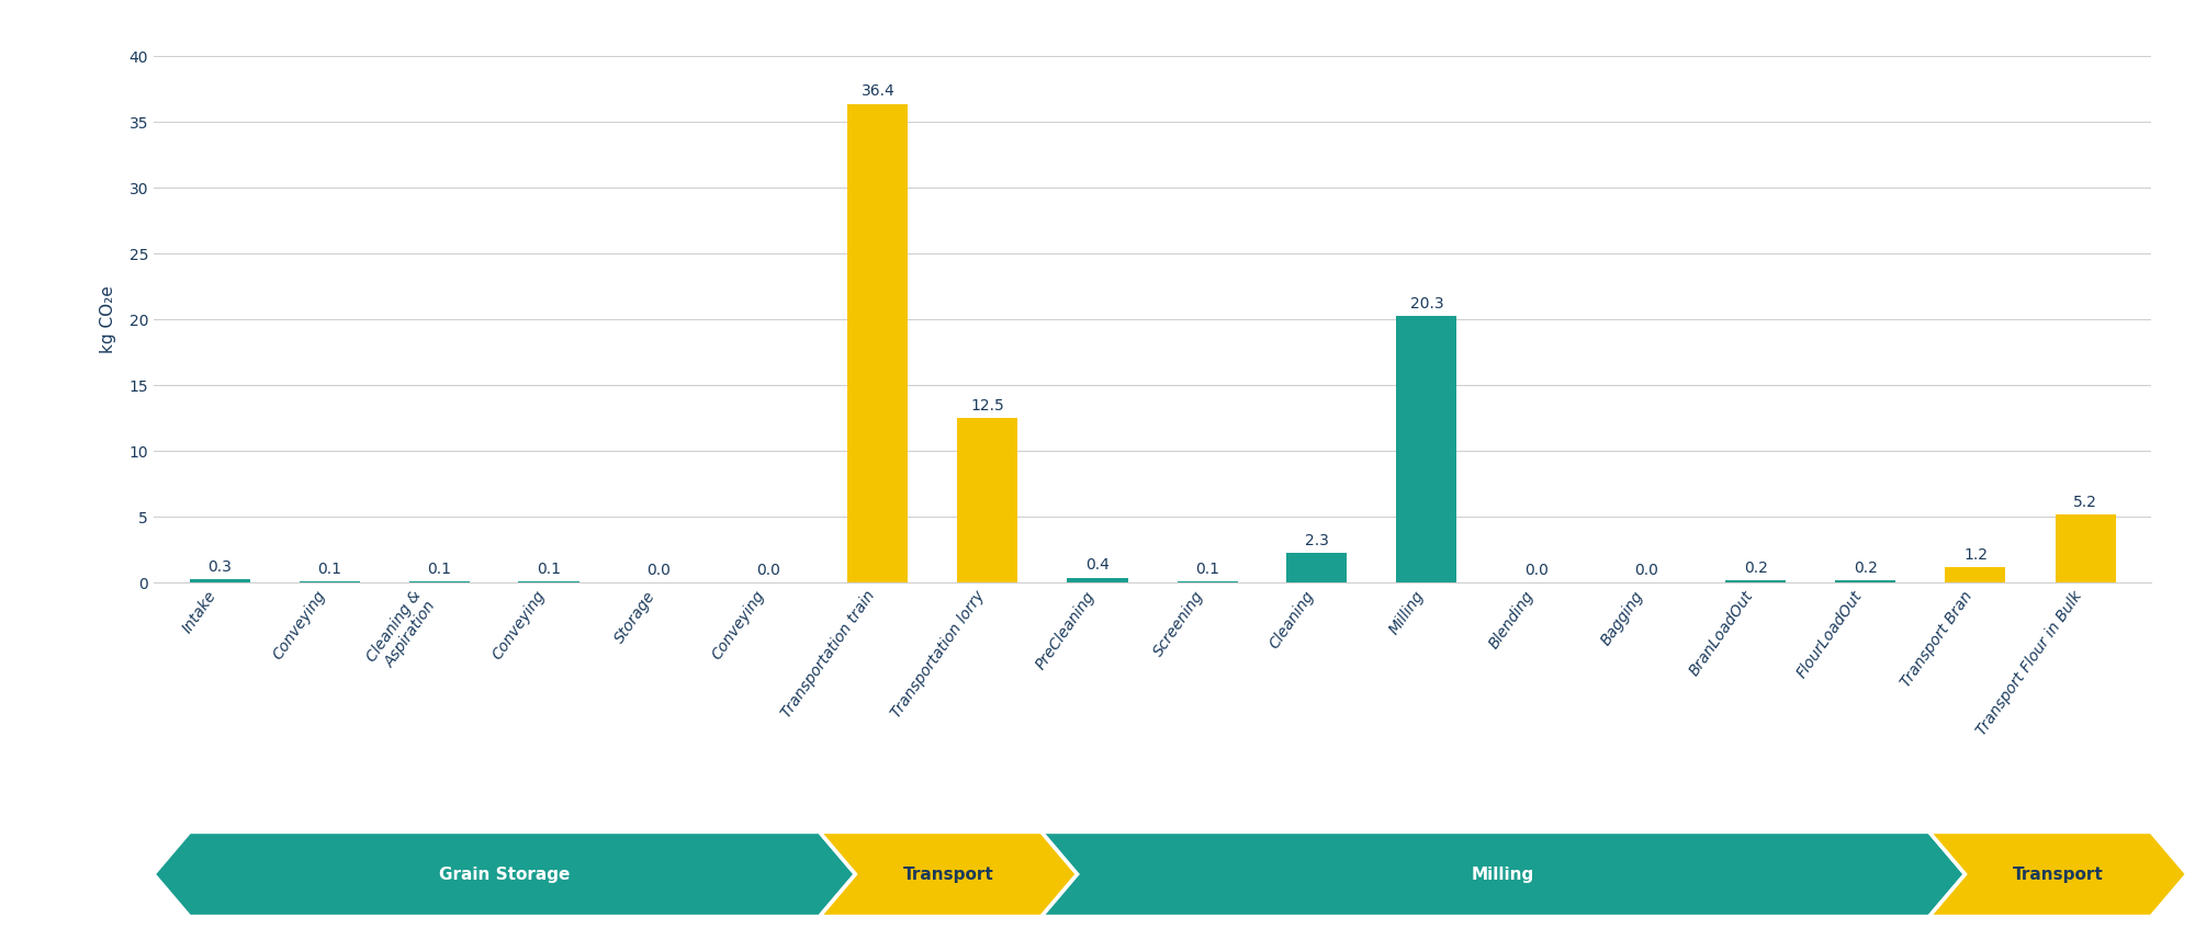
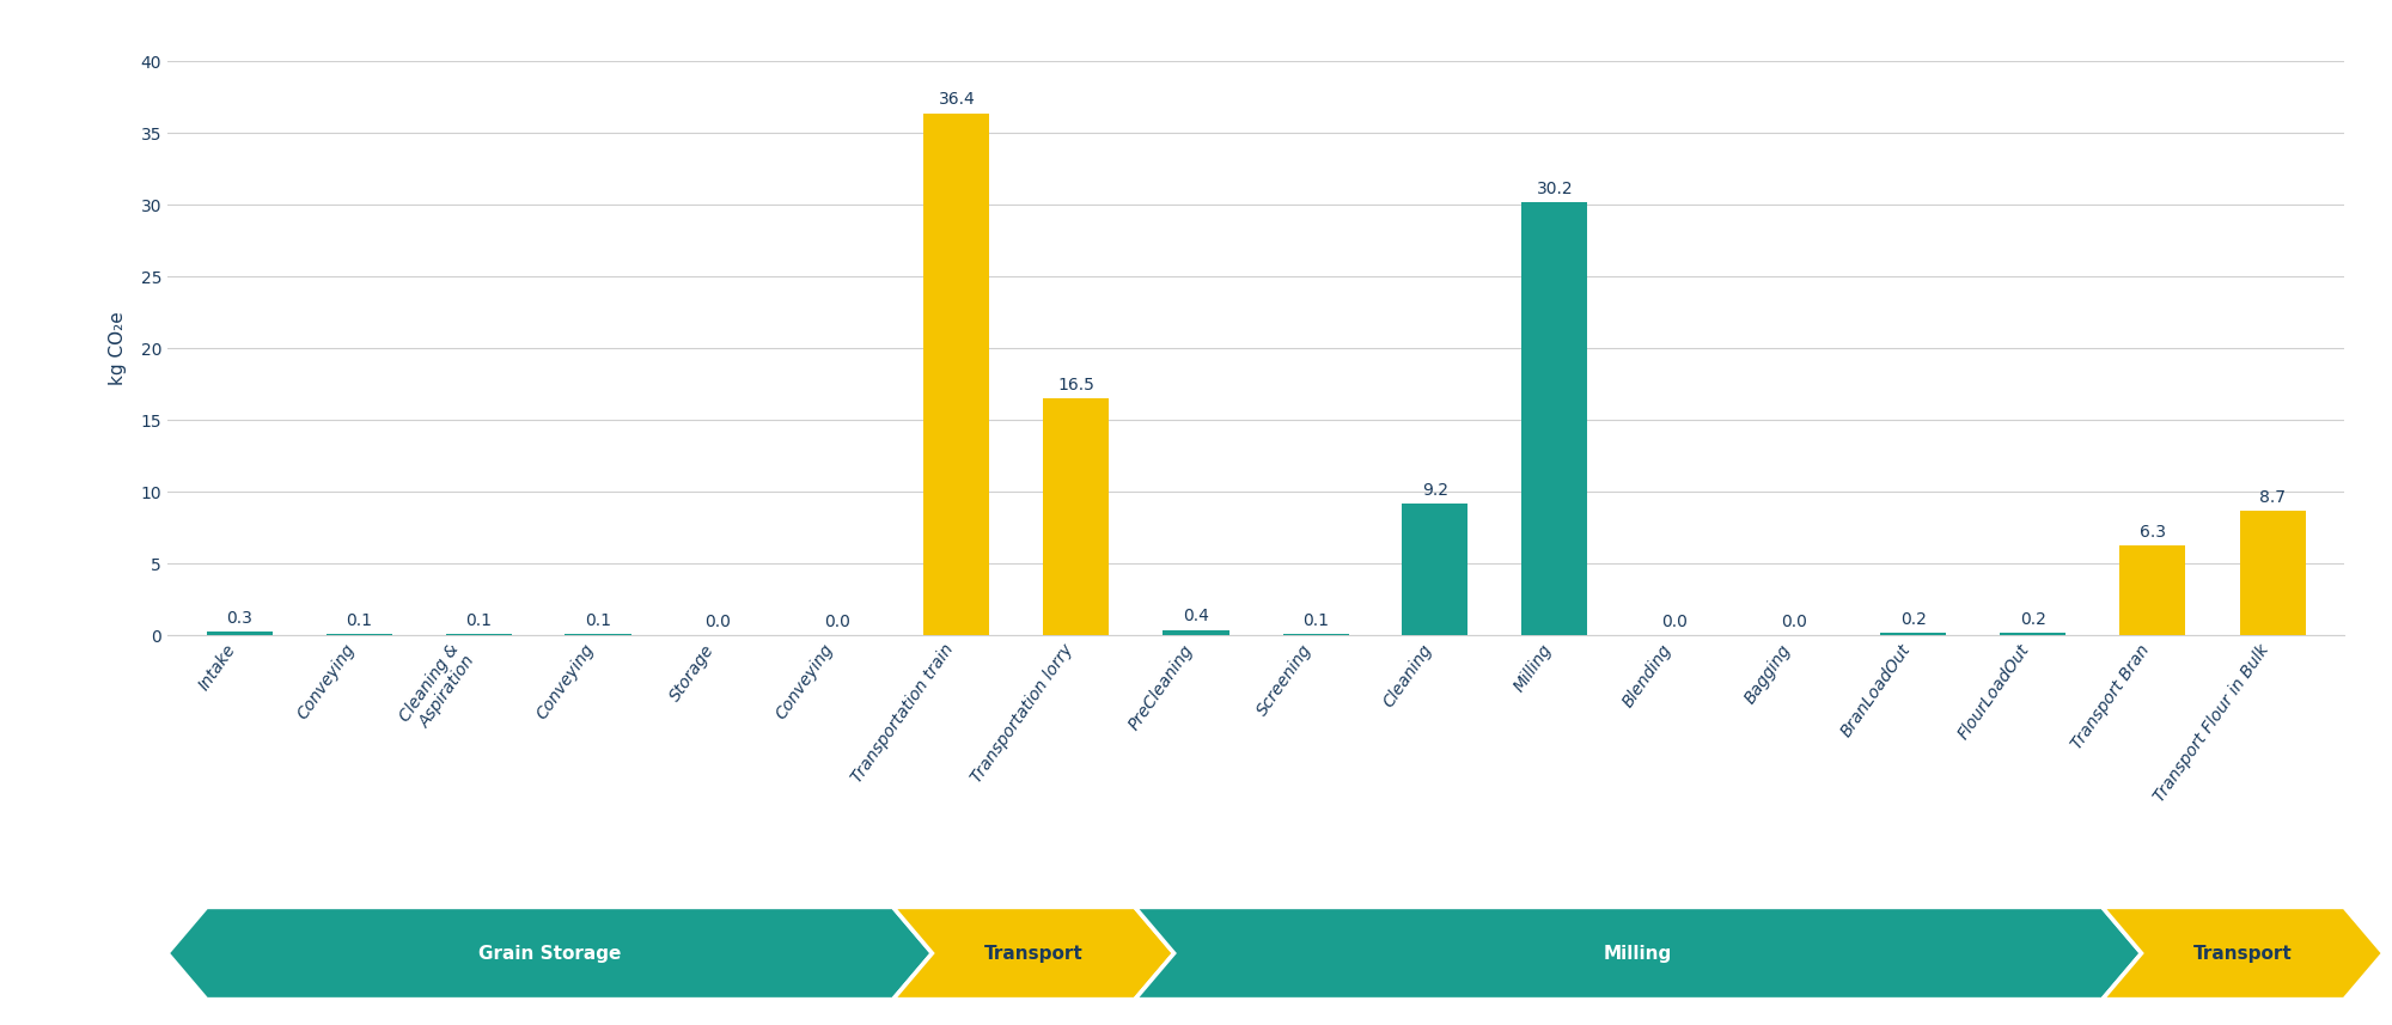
Transportation lorry: 12.5 -> 16.5
Cleaning: 2.3 -> 9.2
Milling: 20.3 -> 30.2
Transport Bran: 1.2 -> 6.3
Transport Flour in Bulk: 5.2 -> 8.7
